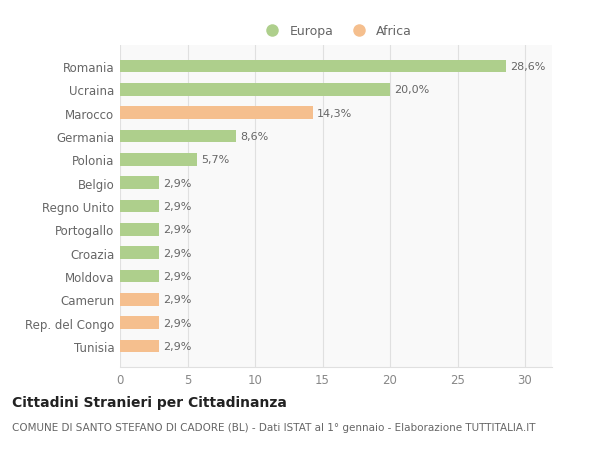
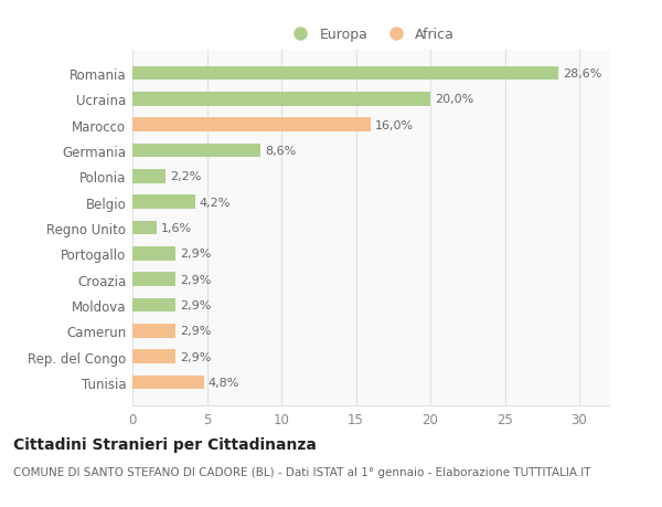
Marocco: 14,3% -> 16,0%
Polonia: 5,7% -> 2,2%
Belgio: 2,9% -> 4,2%
Regno Unito: 2,9% -> 1,6%
Tunisia: 2,9% -> 4,8%
